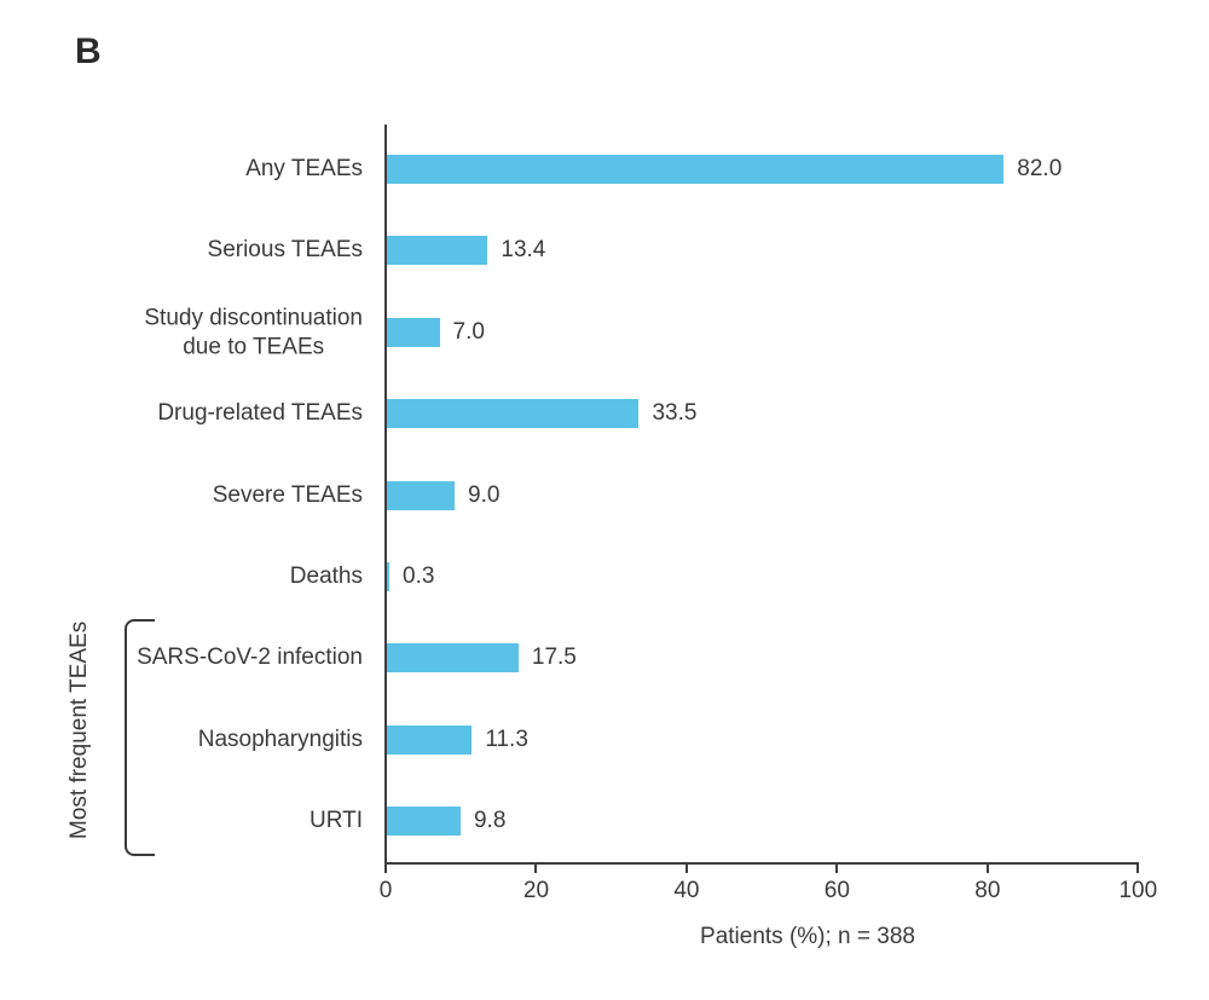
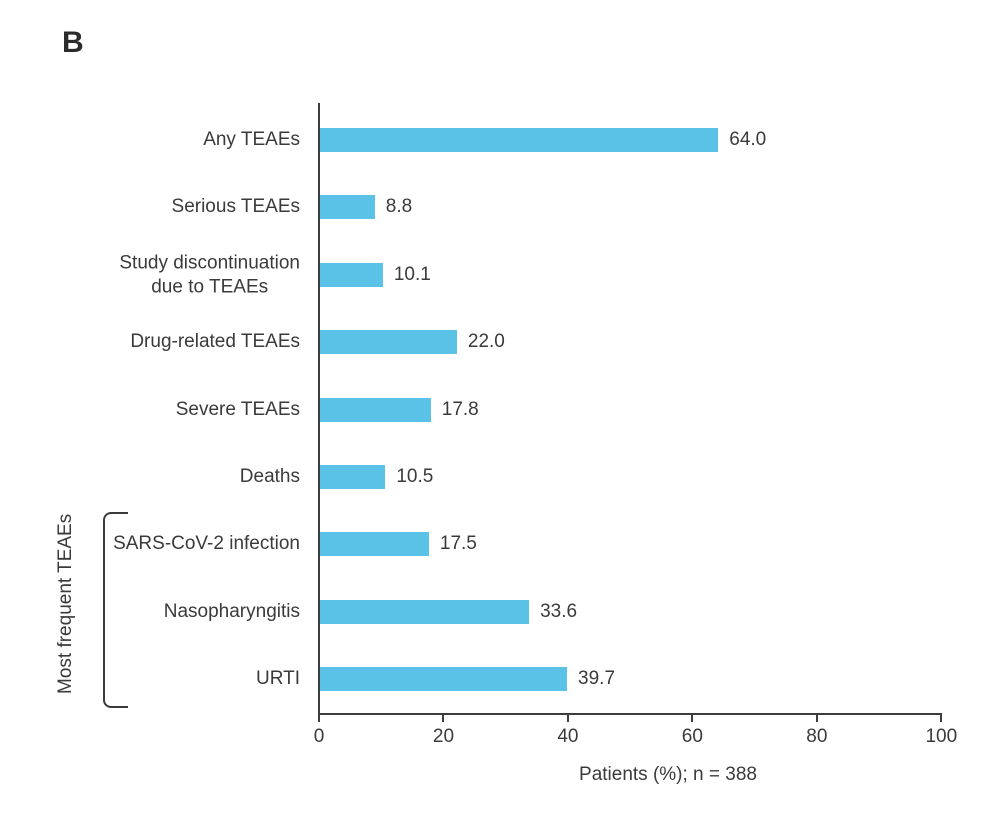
Any TEAEs: 82.0 -> 64.0
Serious TEAEs: 13.4 -> 8.8
Study discontinuation due to TEAEs: 7.0 -> 10.1
Drug-related TEAEs: 33.5 -> 22.0
Severe TEAEs: 9.0 -> 17.8
Deaths: 0.3 -> 10.5
Nasopharyngitis: 11.3 -> 33.6
URTI: 9.8 -> 39.7
